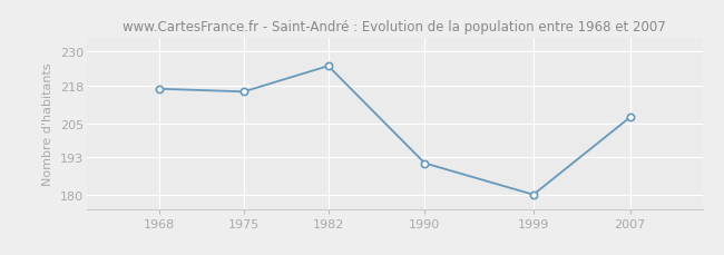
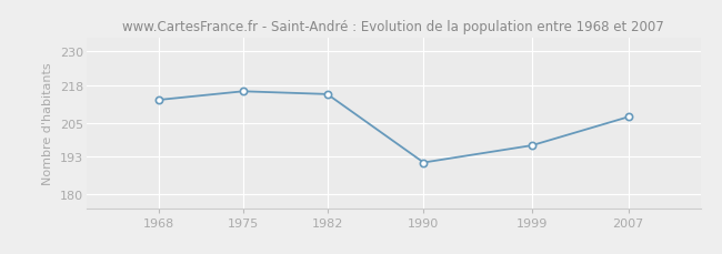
1968: 217 -> 213
1982: 225 -> 215
1999: 180 -> 197
